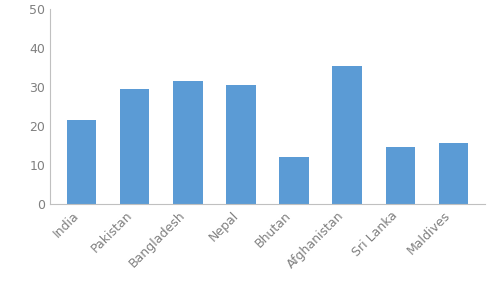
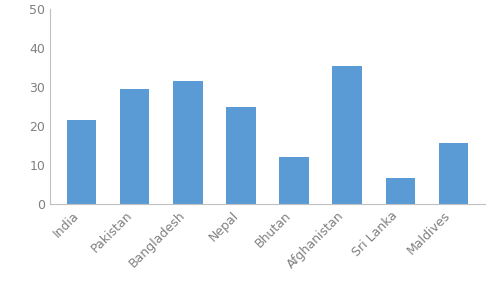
Nepal: 30.5 -> 25.0
Sri Lanka: 14.5 -> 6.7
